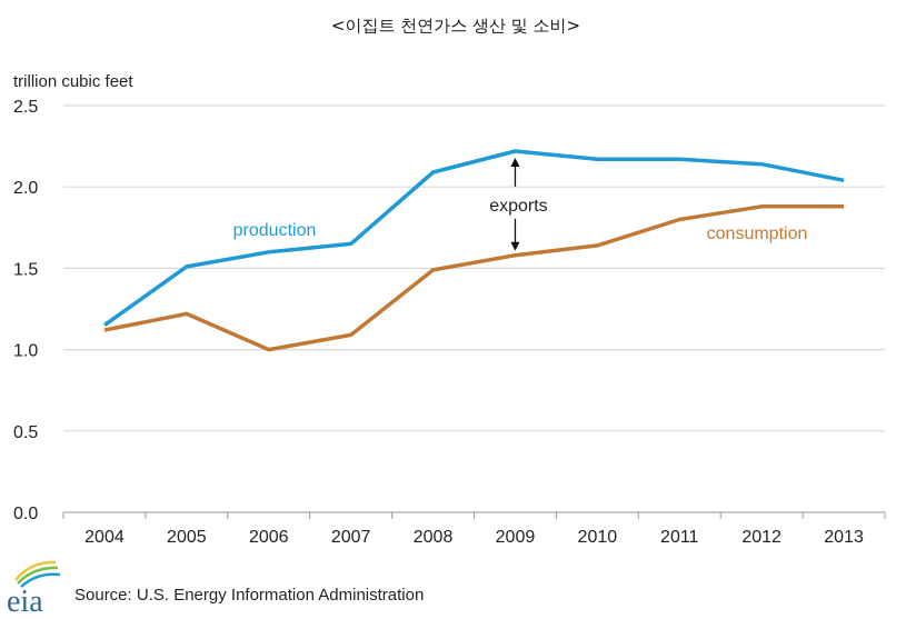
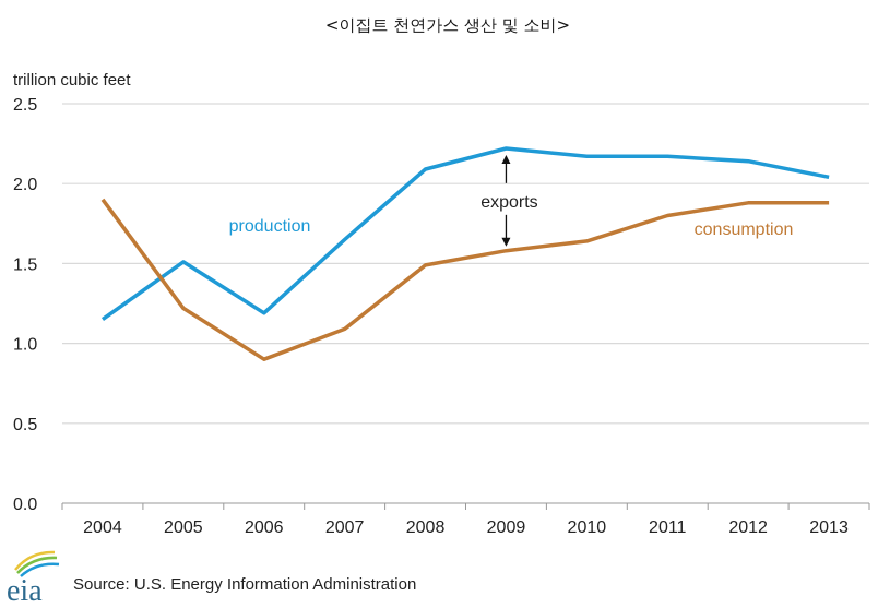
consumption/2004: 1.12 -> 1.90
production/2006: 1.60 -> 1.19
consumption/2006: 1.00 -> 0.90
